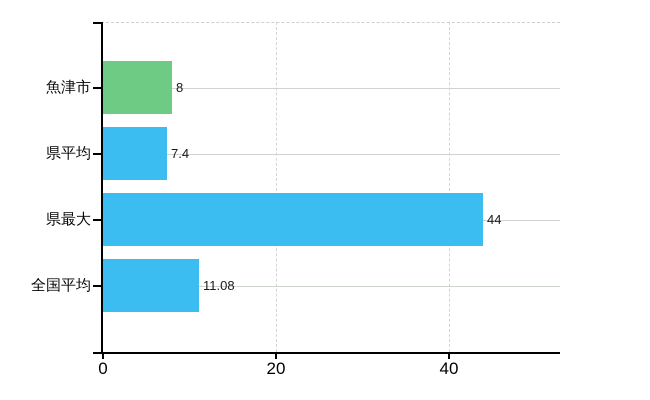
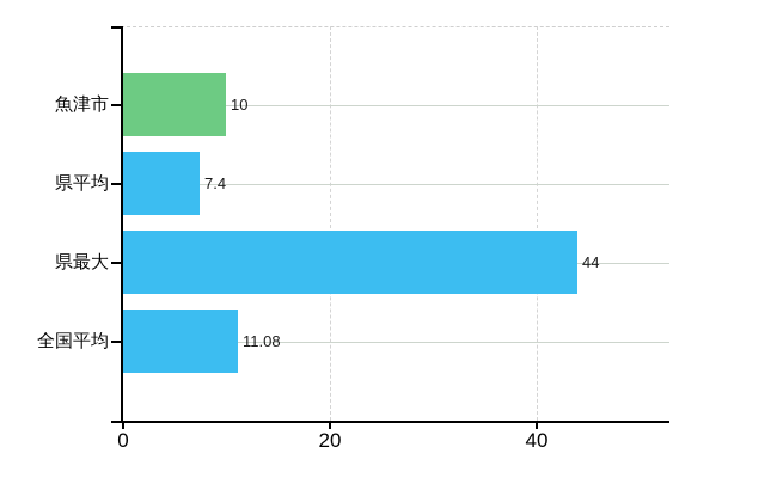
魚津市: 8 -> 10
